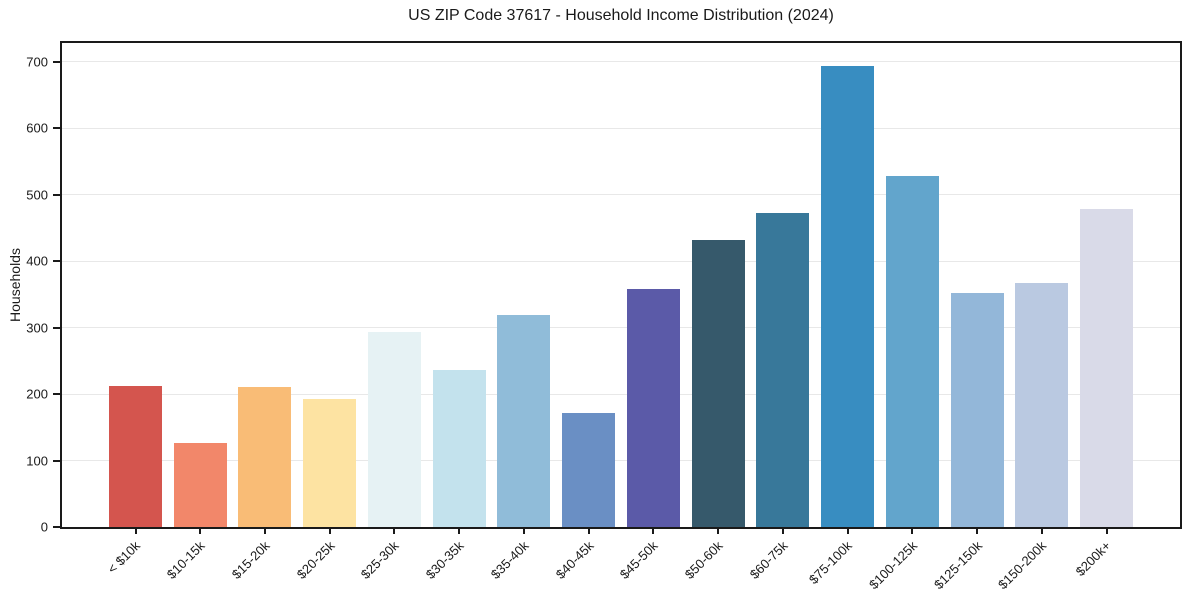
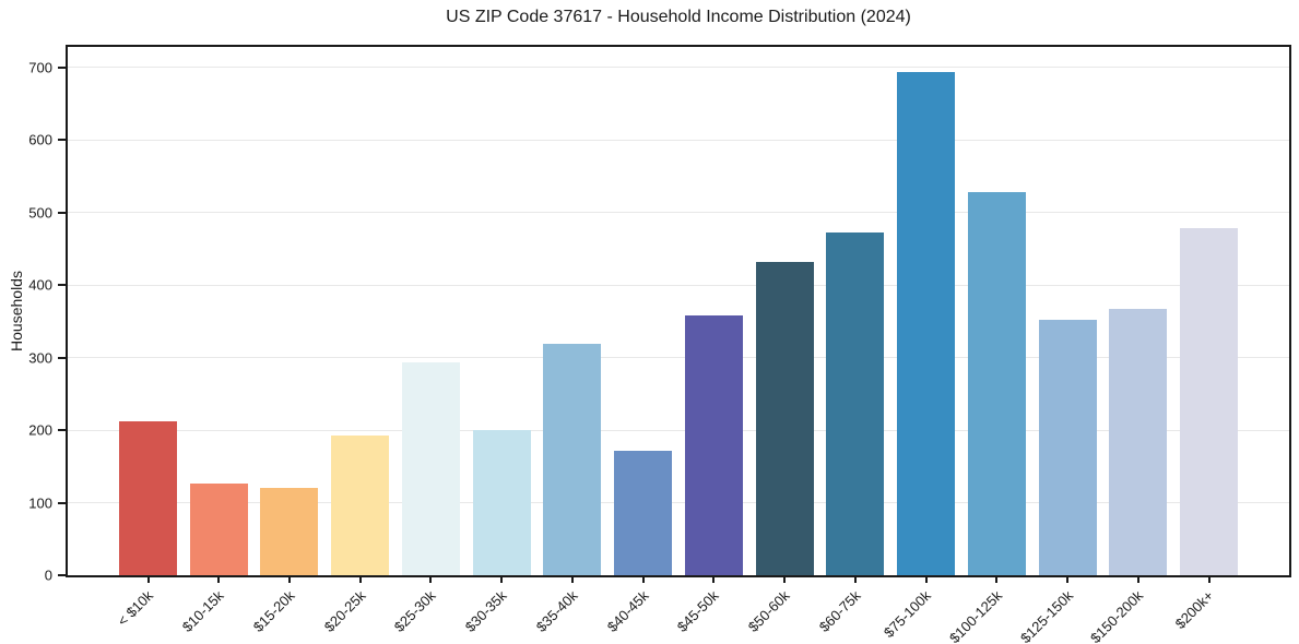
$15-20k: 210 -> 120
$30-35k: 240 -> 200
